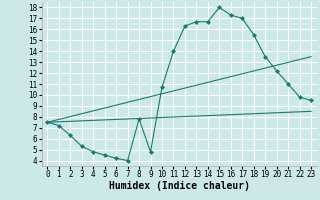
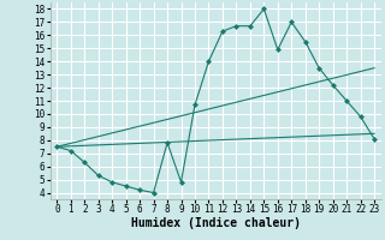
16: 17.3 -> 14.9
23: 9.5 -> 8.1
